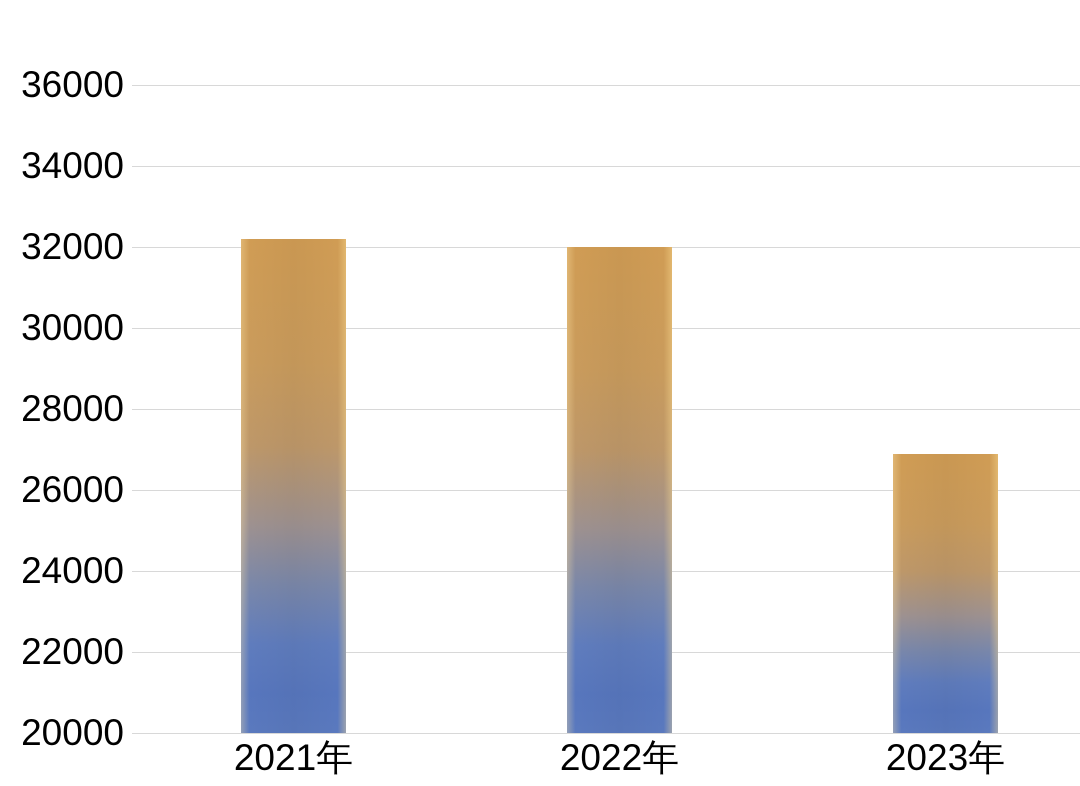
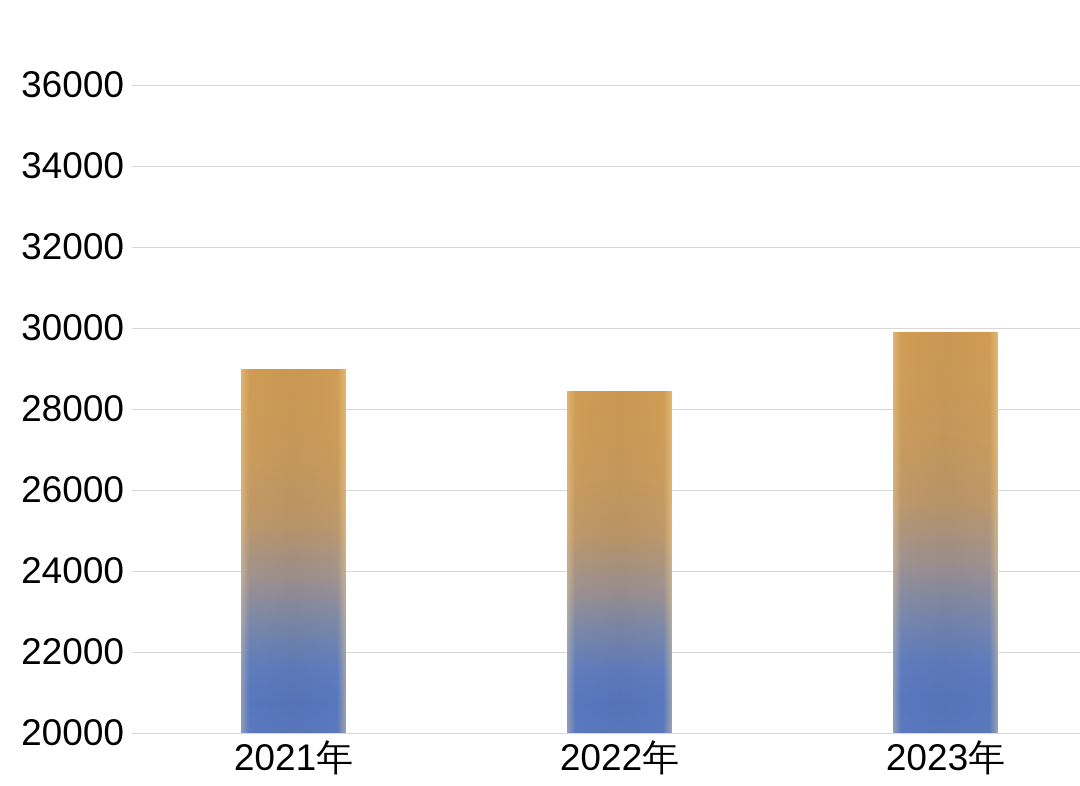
2021年: 32200 -> 29000
2022年: 32000 -> 28400
2023年: 26900 -> 29900
